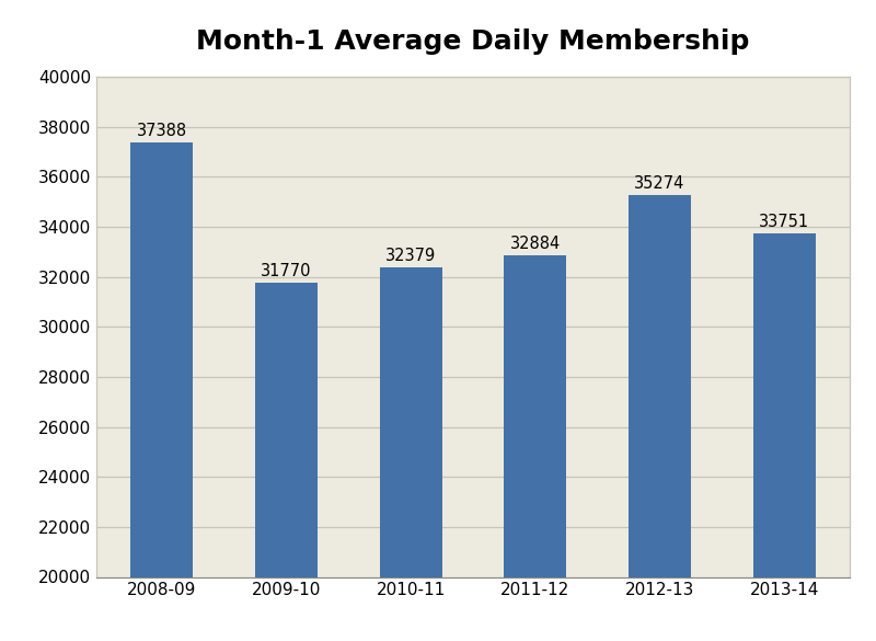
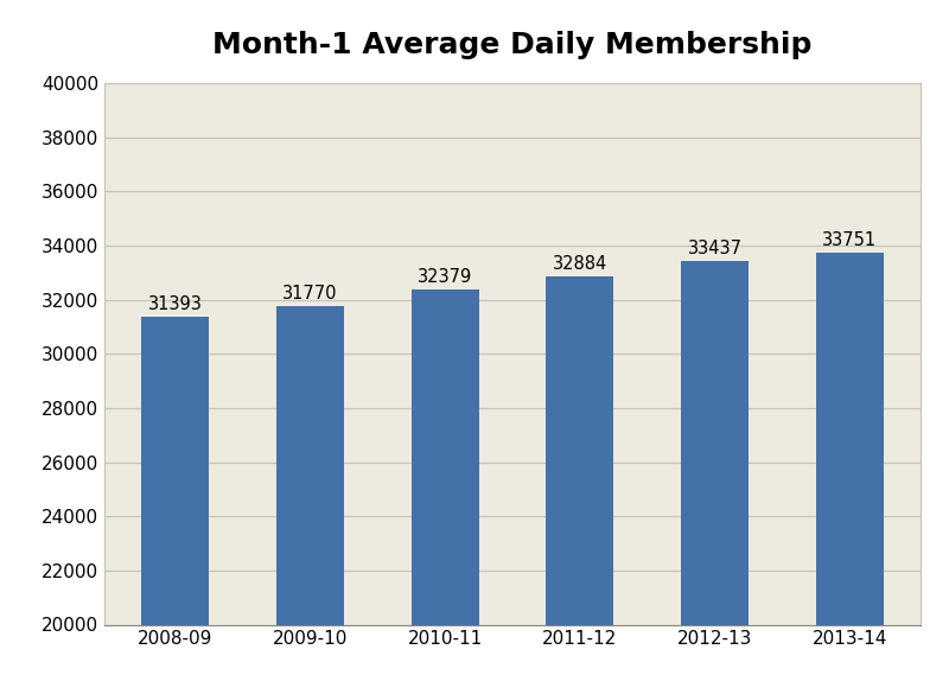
2008-09: 37388 -> 31393
2012-13: 35274 -> 33437
